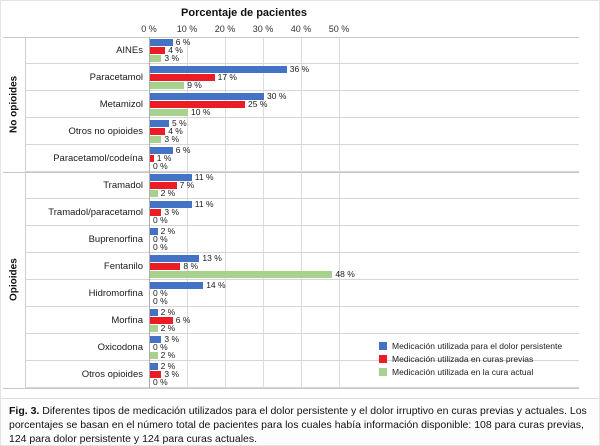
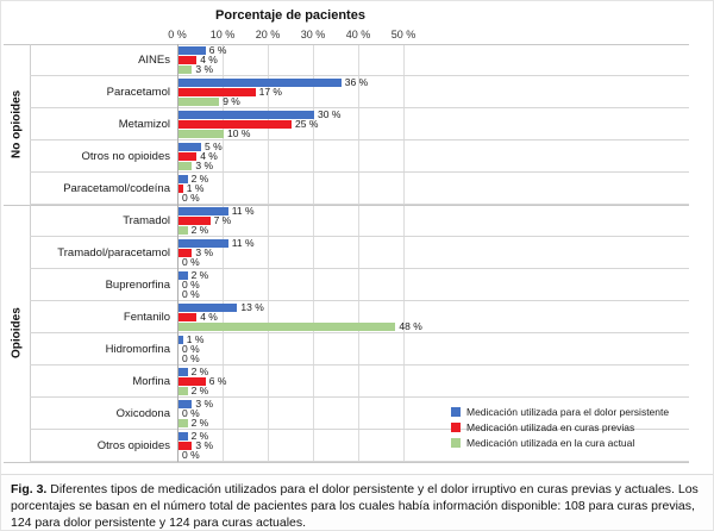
Medicación utilizada para el dolor persistente/Paracetamol/codeína: 6 -> 2
Medicación utilizada en curas previas/Fentanilo: 8 -> 4
Medicación utilizada para el dolor persistente/Hidromorfina: 14 -> 1
